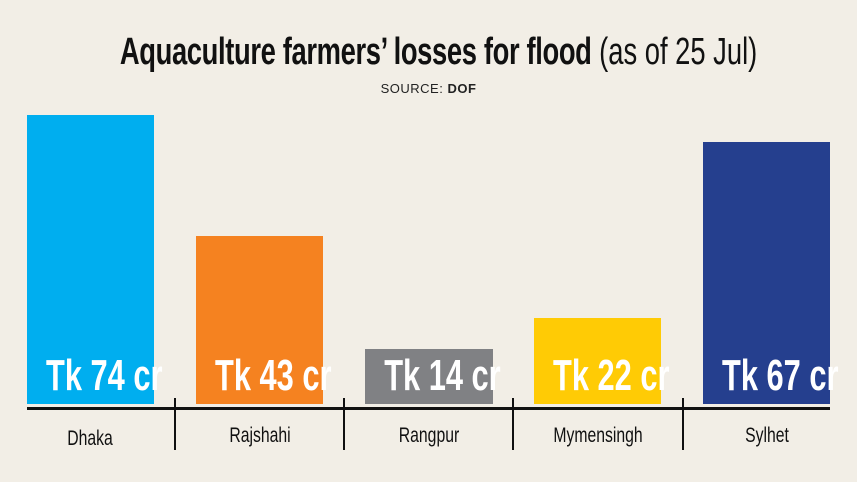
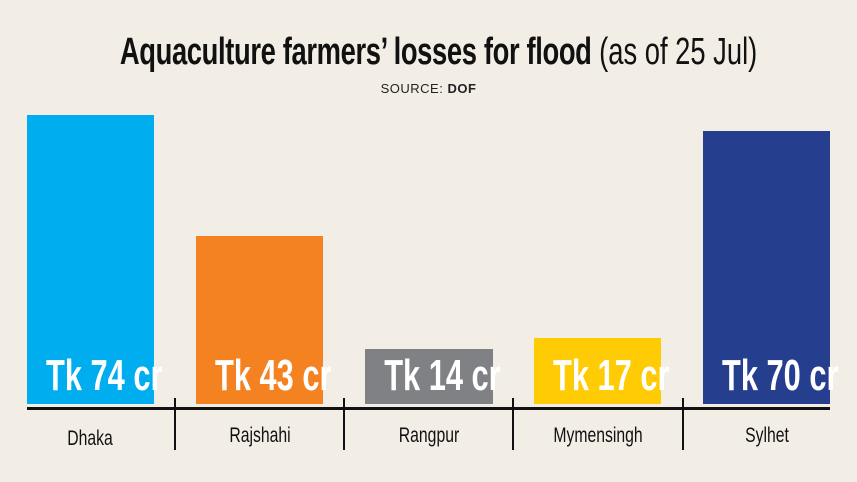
Mymensingh: 22 -> 17
Sylhet: 67 -> 70
